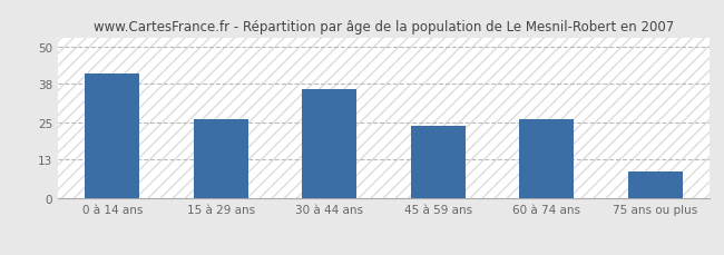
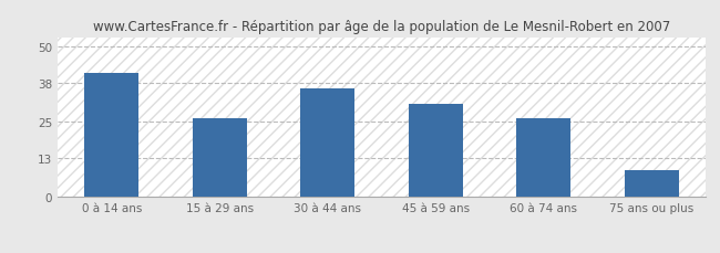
45 à 59 ans: 24 -> 31
